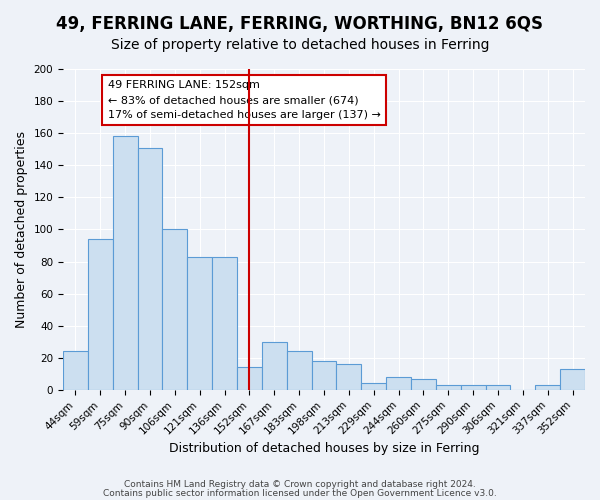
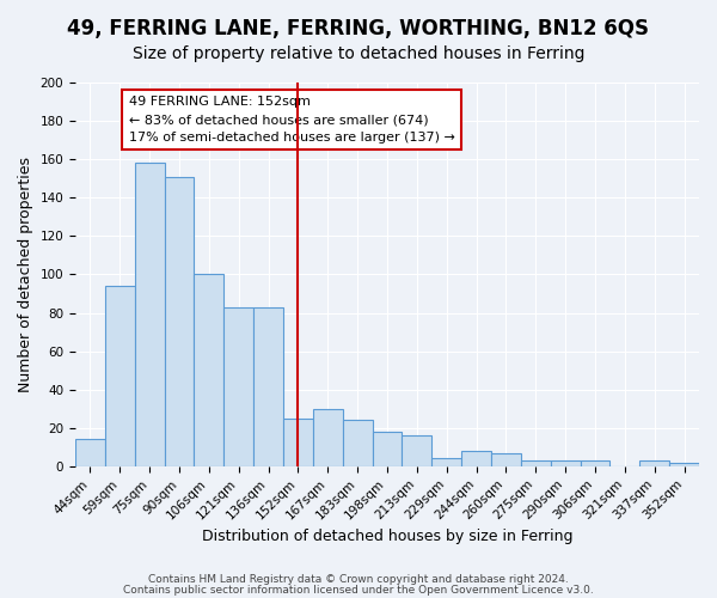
44sqm: 24 -> 14
152sqm: 14 -> 25
352sqm: 13 -> 2
